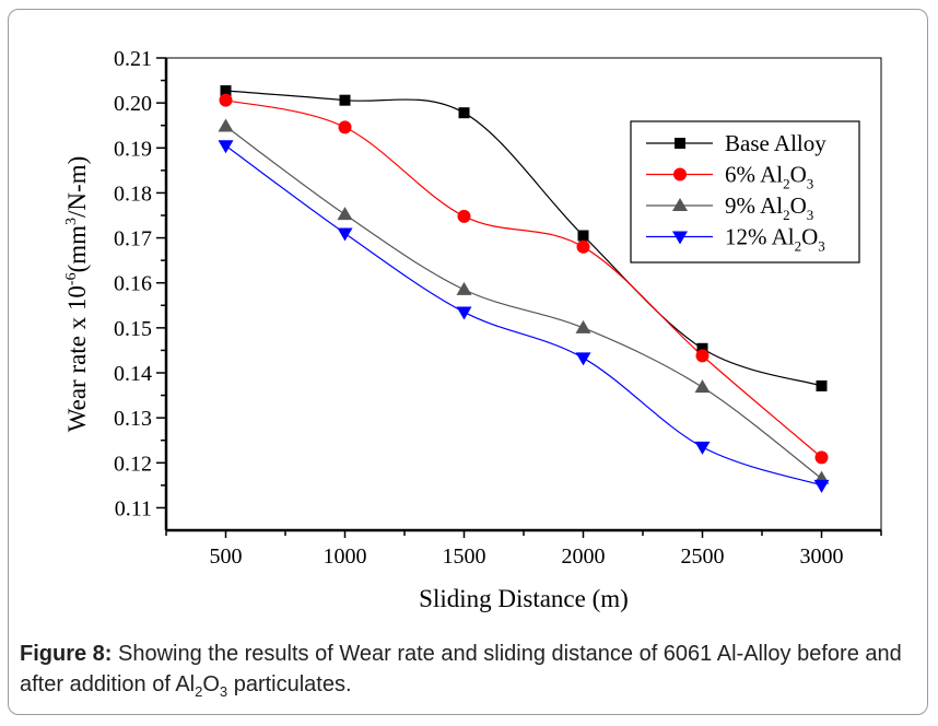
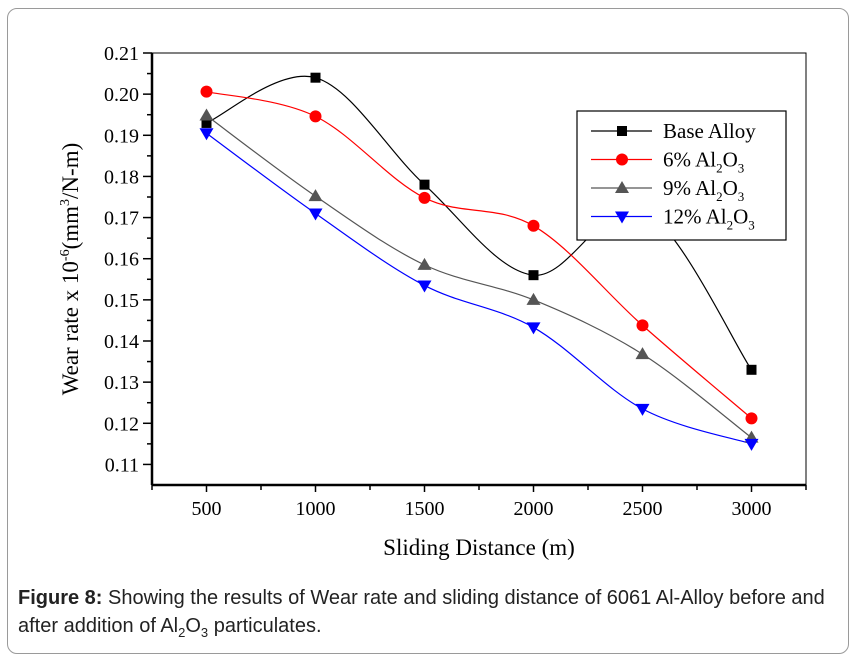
Base Alloy/500: 0.203 -> 0.193
Base Alloy/1000: 0.201 -> 0.204
Base Alloy/1500: 0.198 -> 0.178
Base Alloy/2000: 0.171 -> 0.156
Base Alloy/2500: 0.145 -> 0.172
Base Alloy/3000: 0.137 -> 0.133
